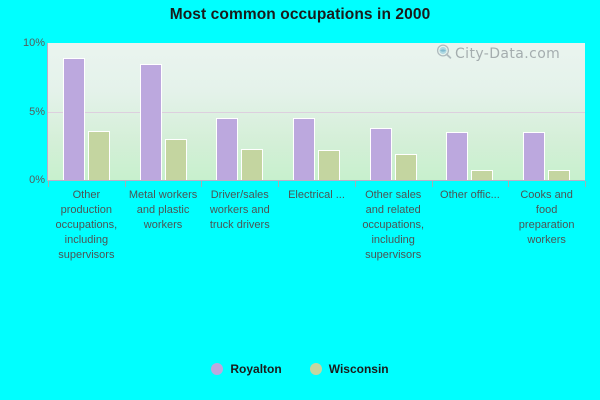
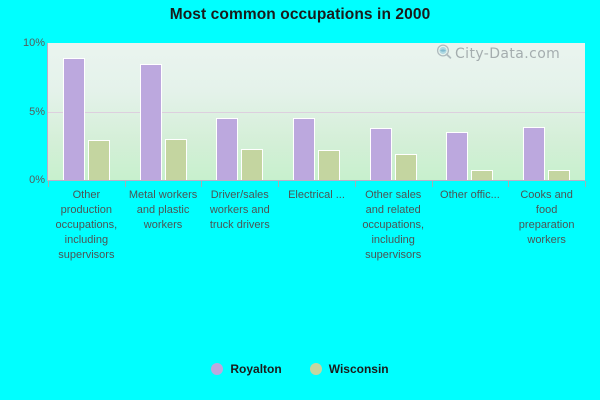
Wisconsin/Other production occupations, including supervisors: 3.6% -> 2.9%
Royalton/Cooks and food preparation workers: 3.5% -> 3.9%
